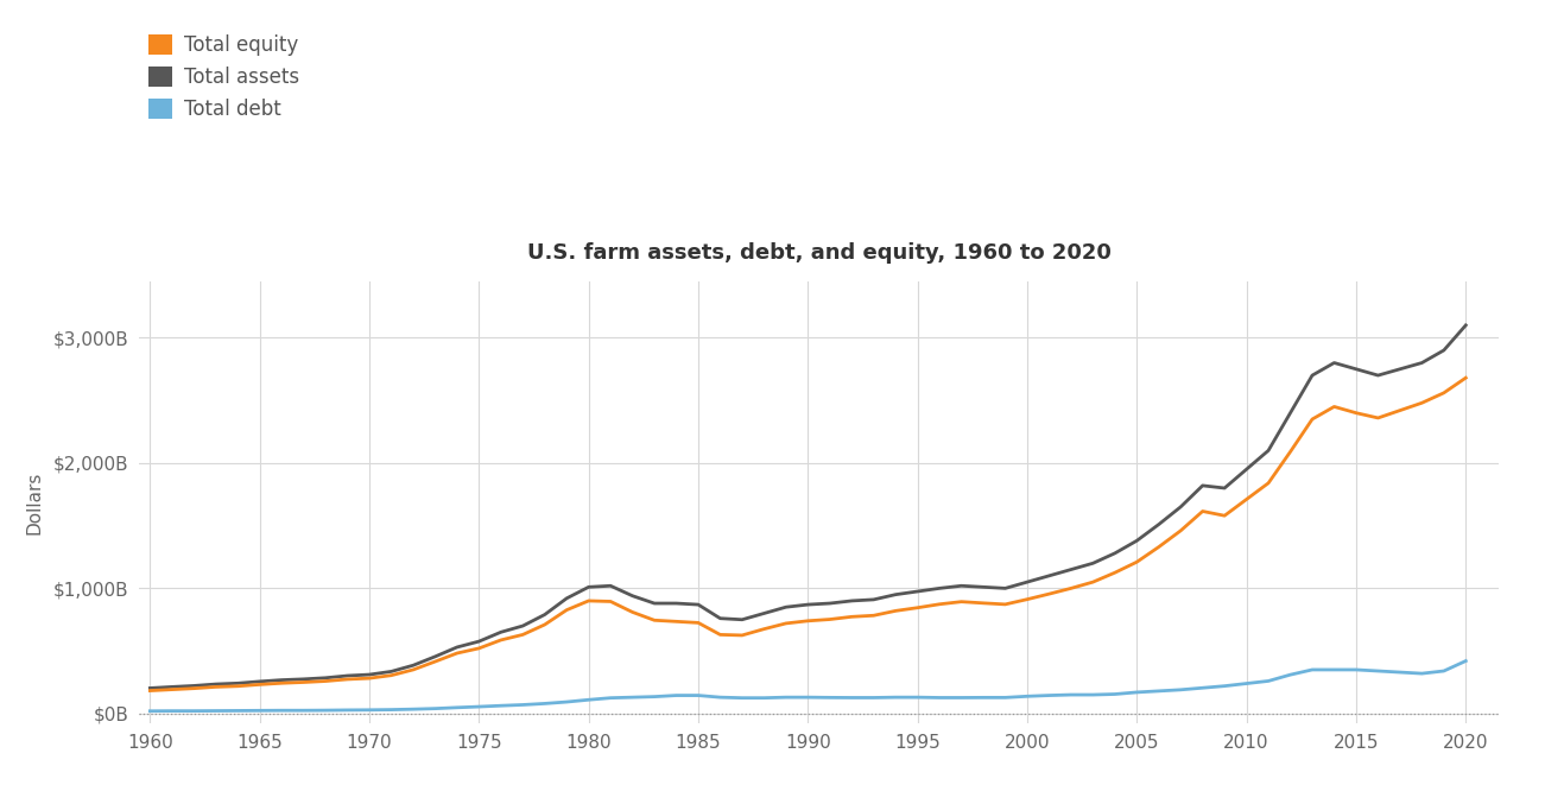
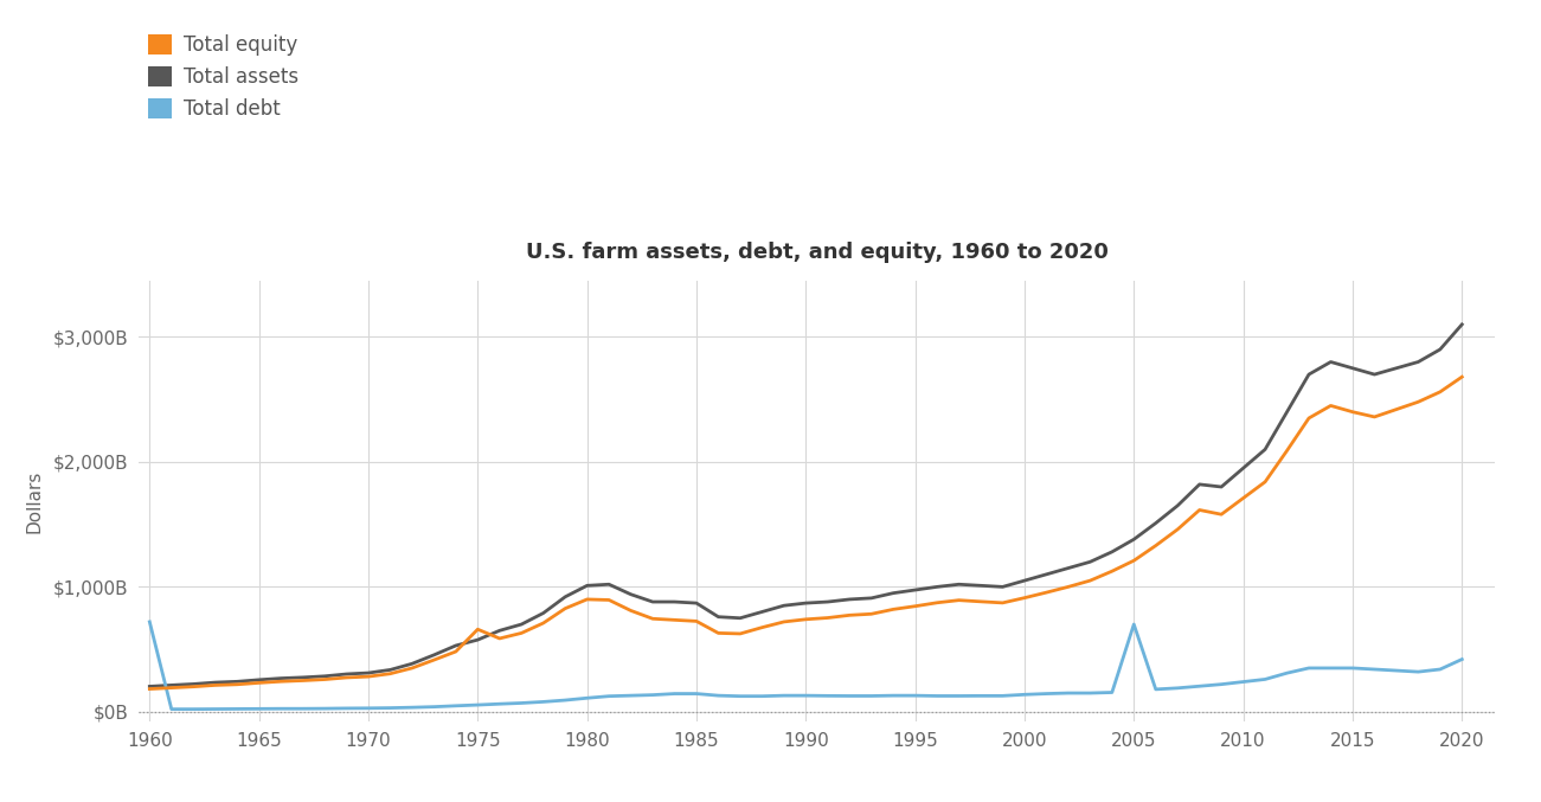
Total debt/1960: $20B -> $720B
Total equity/1975: $520B -> $660B
Total debt/2005: $170B -> $700B
